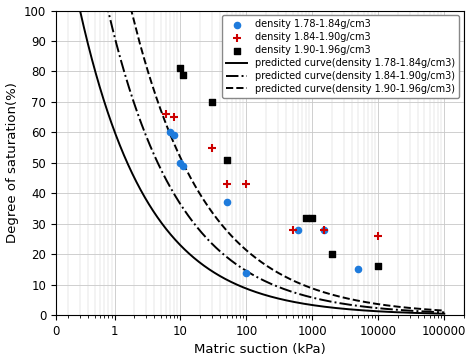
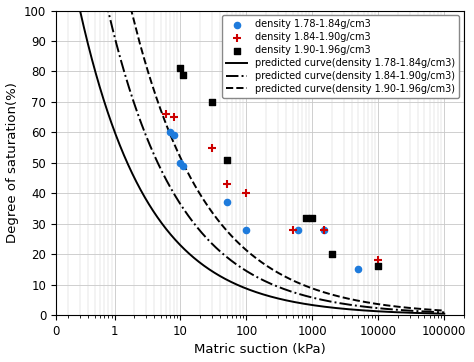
density 1.78-1.84g/cm3/100: 14 -> 28
density 1.84-1.90g/cm3/100: 43 -> 40
density 1.84-1.90g/cm3/10000: 26 -> 18
